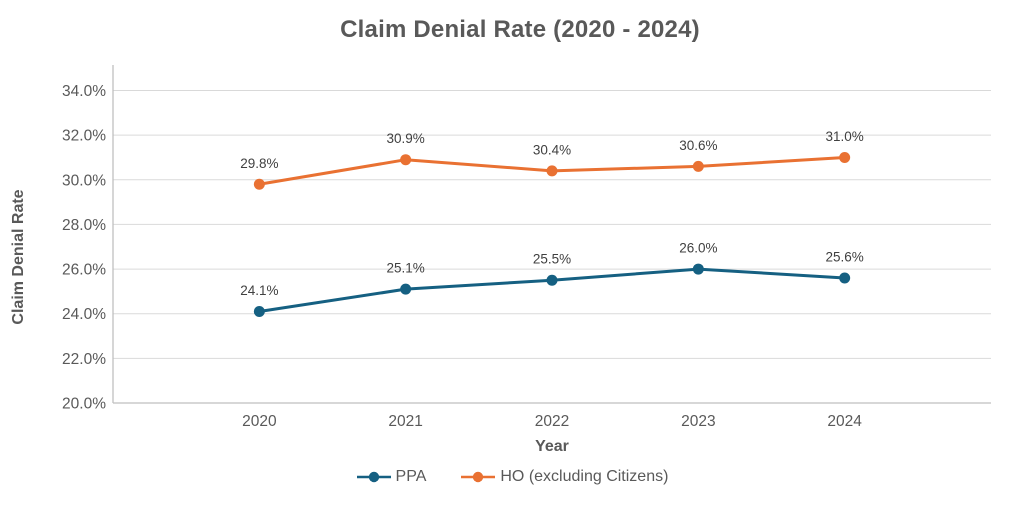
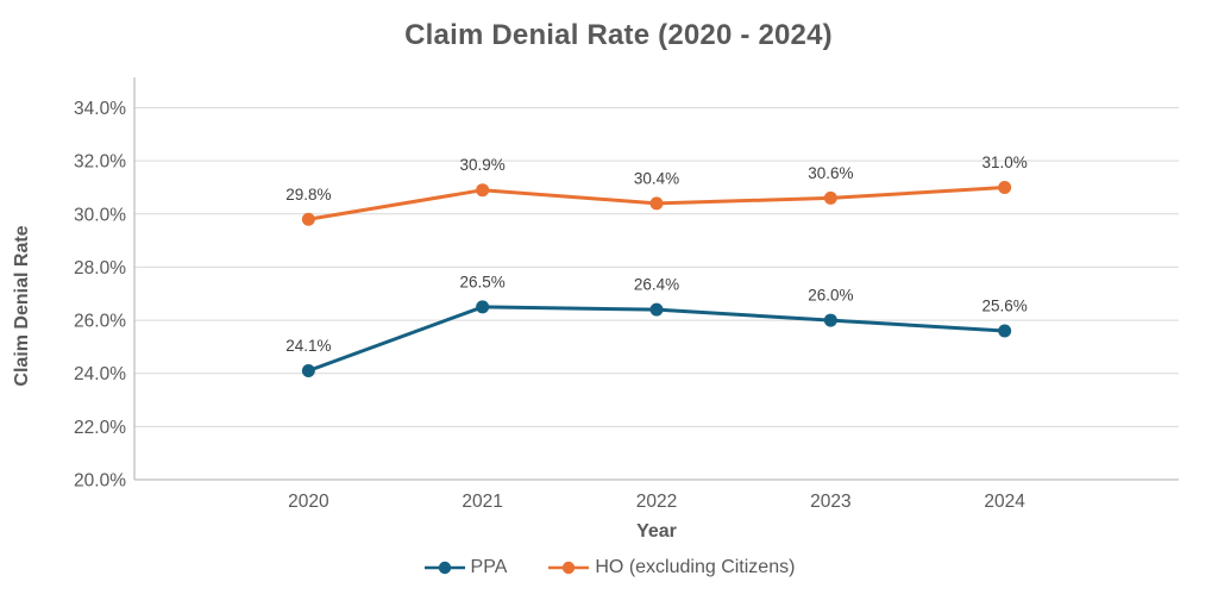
PPA/2021: 25.1% -> 26.5%
PPA/2022: 25.5% -> 26.4%
